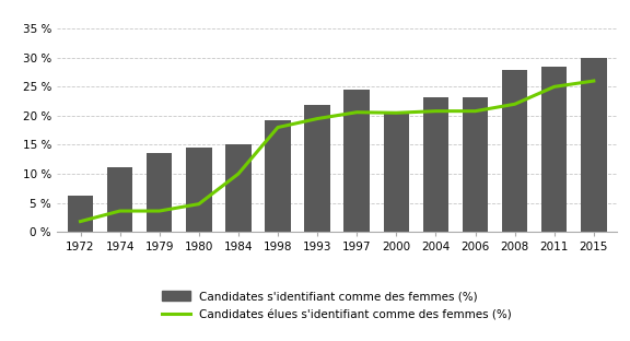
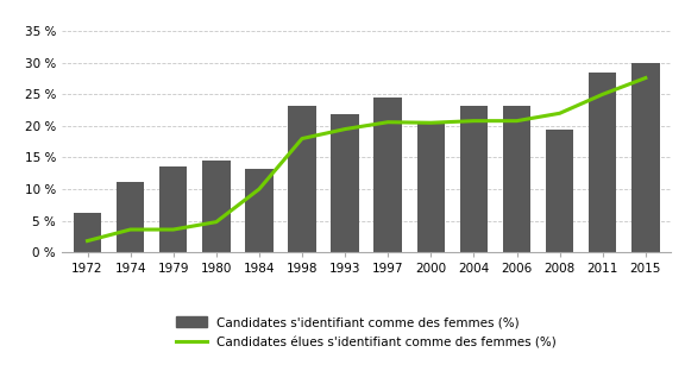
Candidates s'identifiant comme des femmes (%)/1984: 15.0 % -> 13.2 %
Candidates s'identifiant comme des femmes (%)/1998: 19.3 % -> 23.2 %
Candidates s'identifiant comme des femmes (%)/2008: 27.8 % -> 19.4 %
Candidates élues s'identifiant comme des femmes (%)/2015: 26.0 % -> 27.6 %
